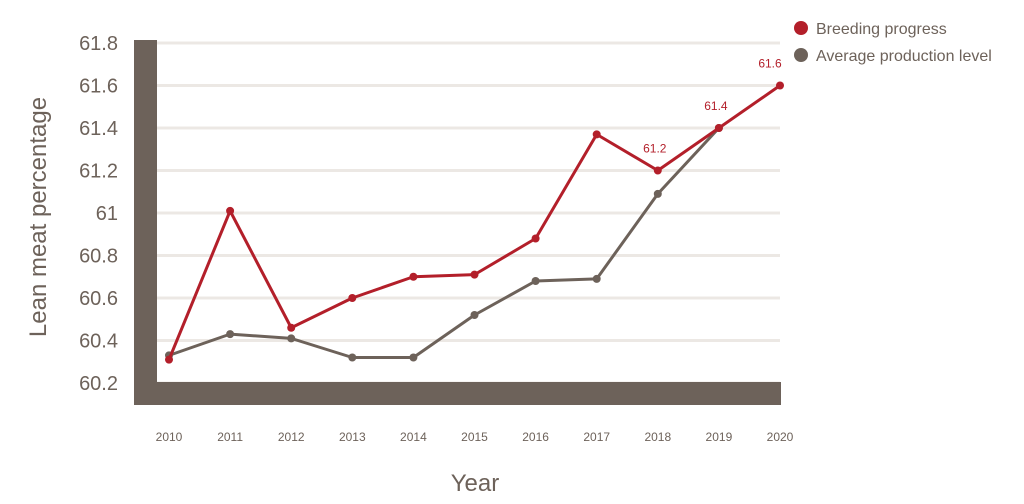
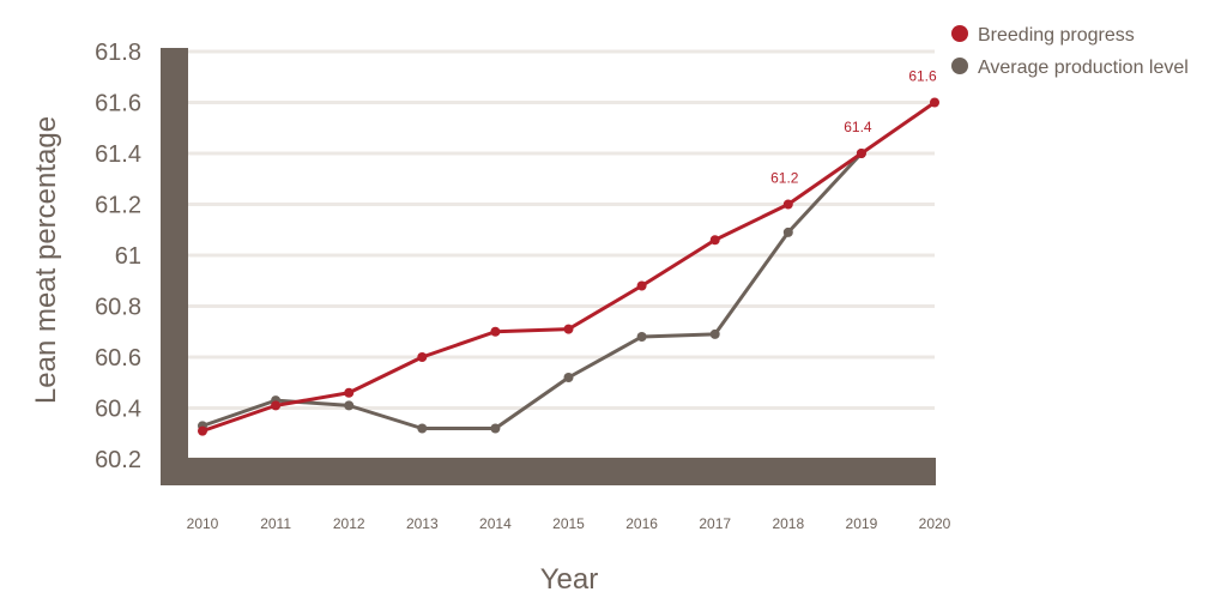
Breeding progress/2011: 61.01 -> 60.41
Breeding progress/2017: 61.37 -> 61.06
